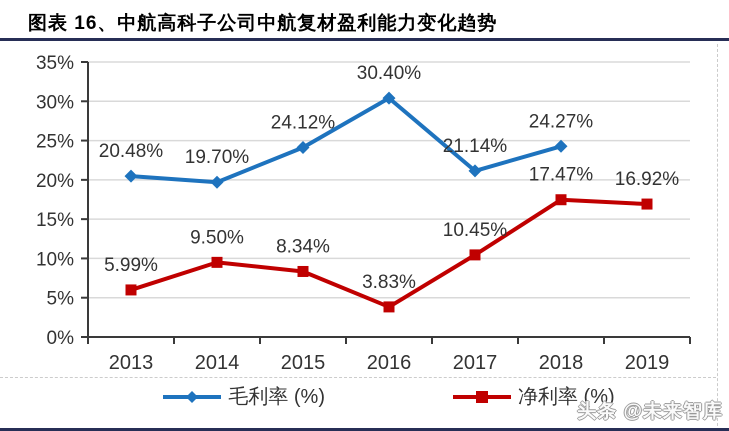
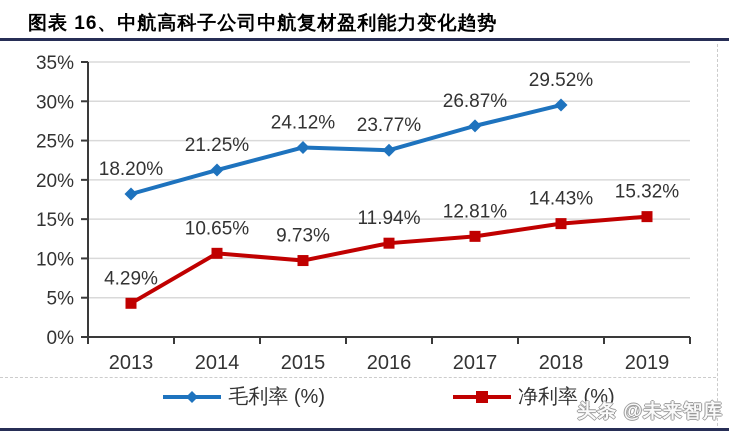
毛利率 (%)/2013: 20.48% -> 18.20%
净利率 (%)/2013: 5.99% -> 4.29%
毛利率 (%)/2014: 19.70% -> 21.25%
净利率 (%)/2014: 9.50% -> 10.65%
净利率 (%)/2015: 8.34% -> 9.73%
毛利率 (%)/2016: 30.40% -> 23.77%
净利率 (%)/2016: 3.83% -> 11.94%
毛利率 (%)/2017: 21.14% -> 26.87%
净利率 (%)/2017: 10.45% -> 12.81%
毛利率 (%)/2018: 24.27% -> 29.52%
净利率 (%)/2018: 17.47% -> 14.43%
净利率 (%)/2019: 16.92% -> 15.32%
